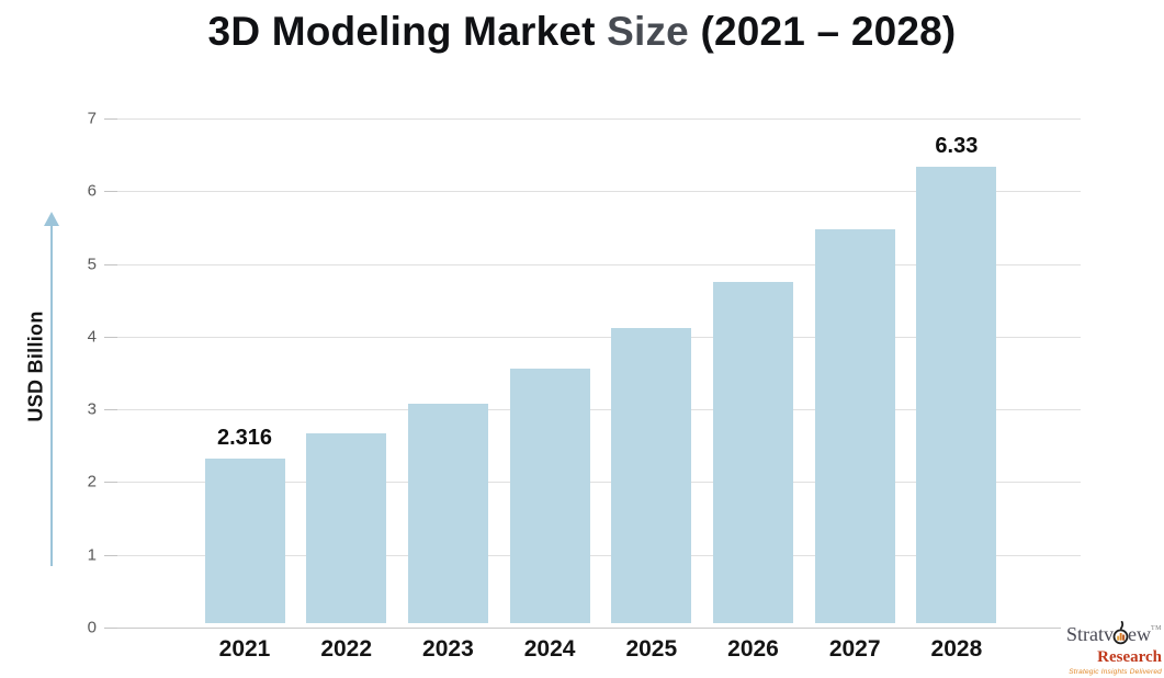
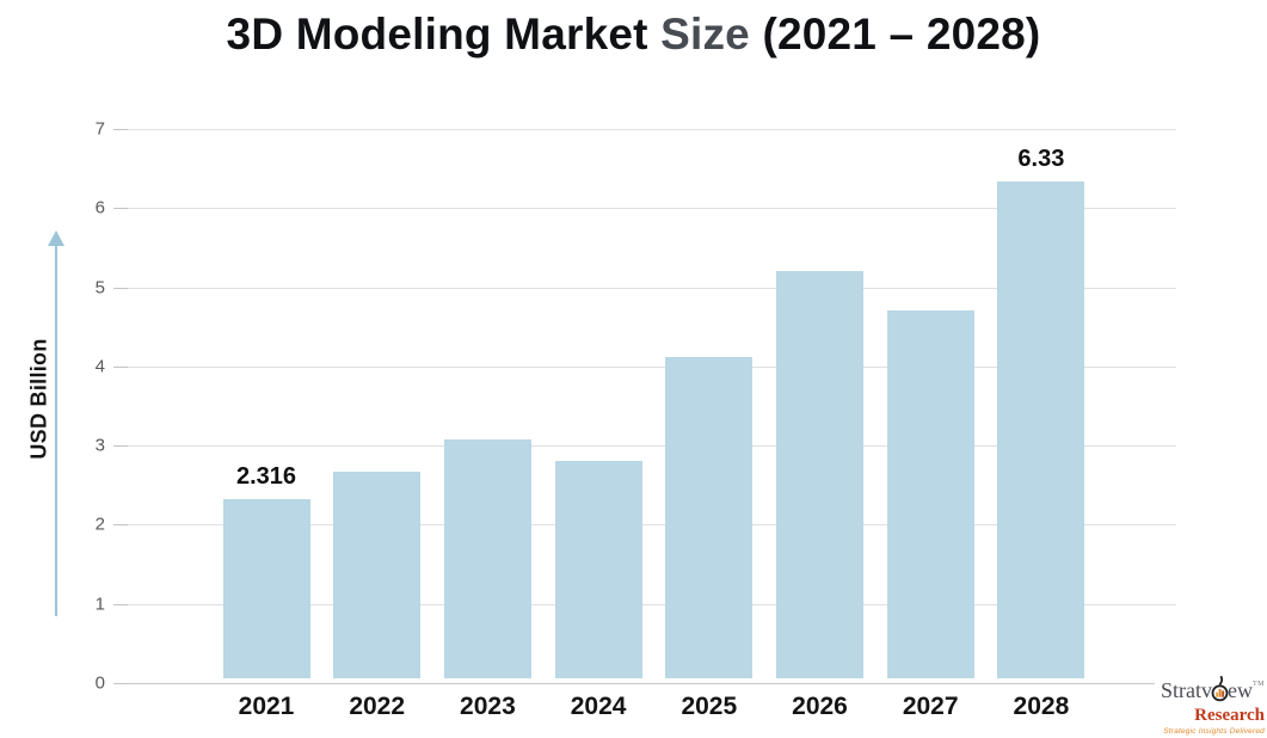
2024: 3.6 -> 2.8
2026: 4.8 -> 5.2
2027: 5.5 -> 4.7
